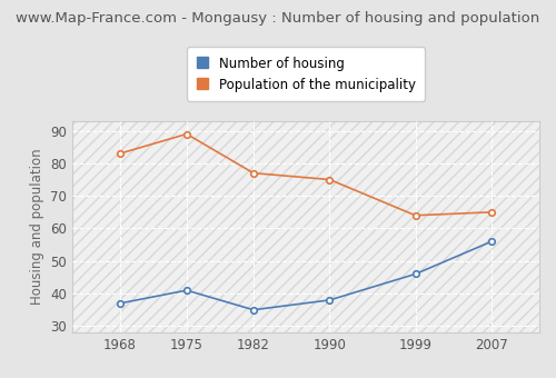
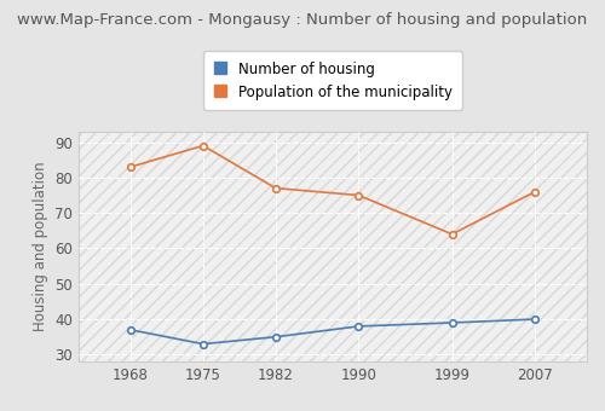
Number of housing/1975: 41 -> 33
Number of housing/1999: 46 -> 39
Number of housing/2007: 56 -> 40
Population of the municipality/2007: 65 -> 76
